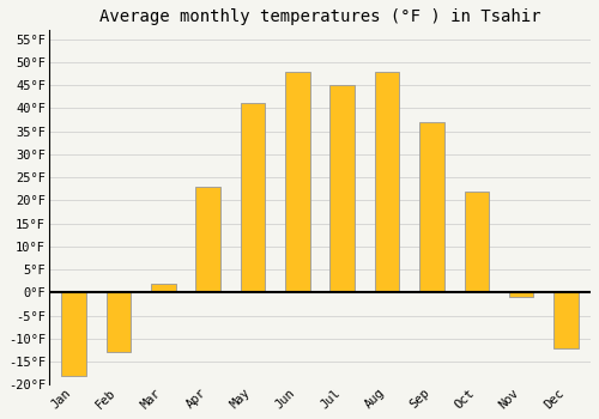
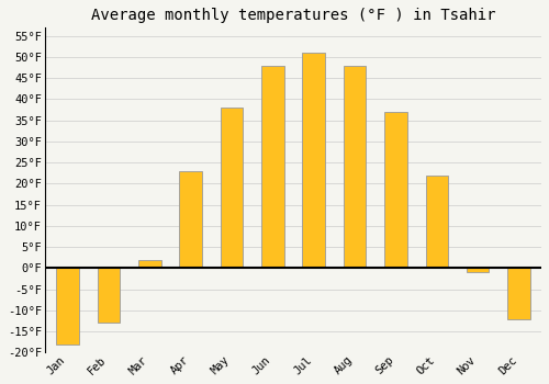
May: 41°F -> 38°F
Jul: 45°F -> 51°F
